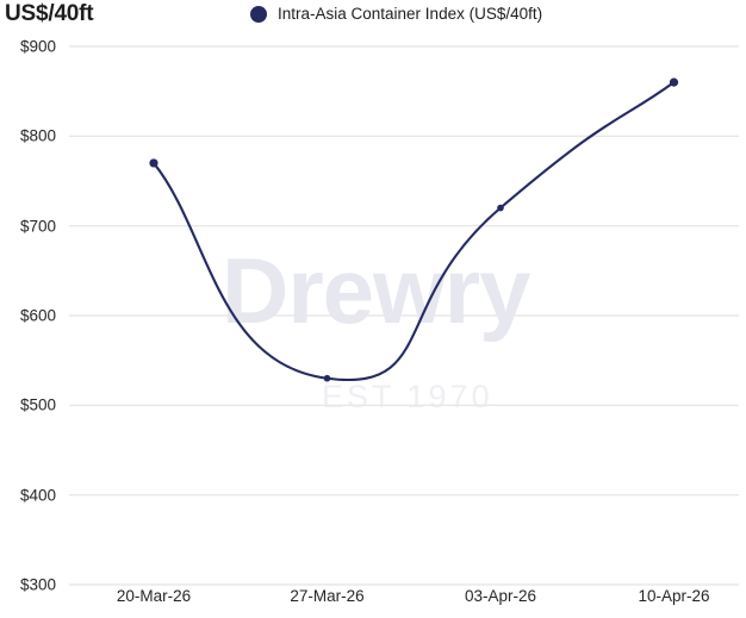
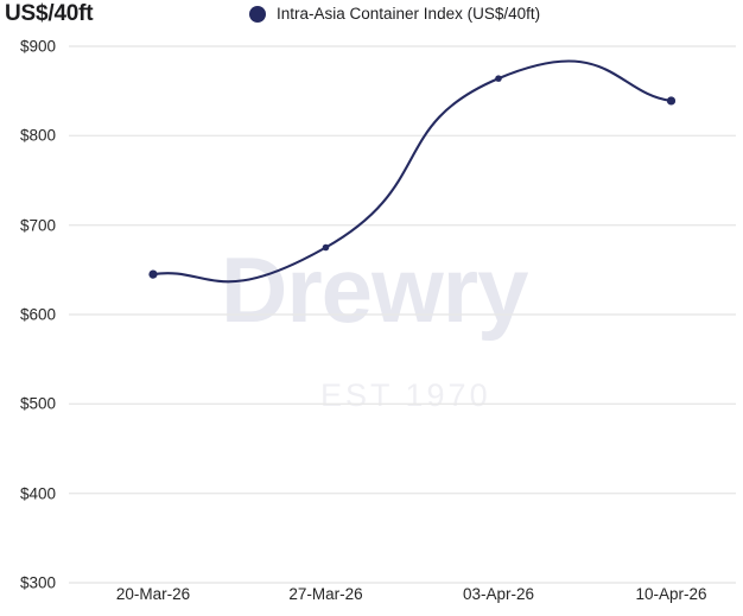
20-Mar-26: $770 -> $640
27-Mar-26: $530 -> $680
03-Apr-26: $720 -> $860
10-Apr-26: $860 -> $840
